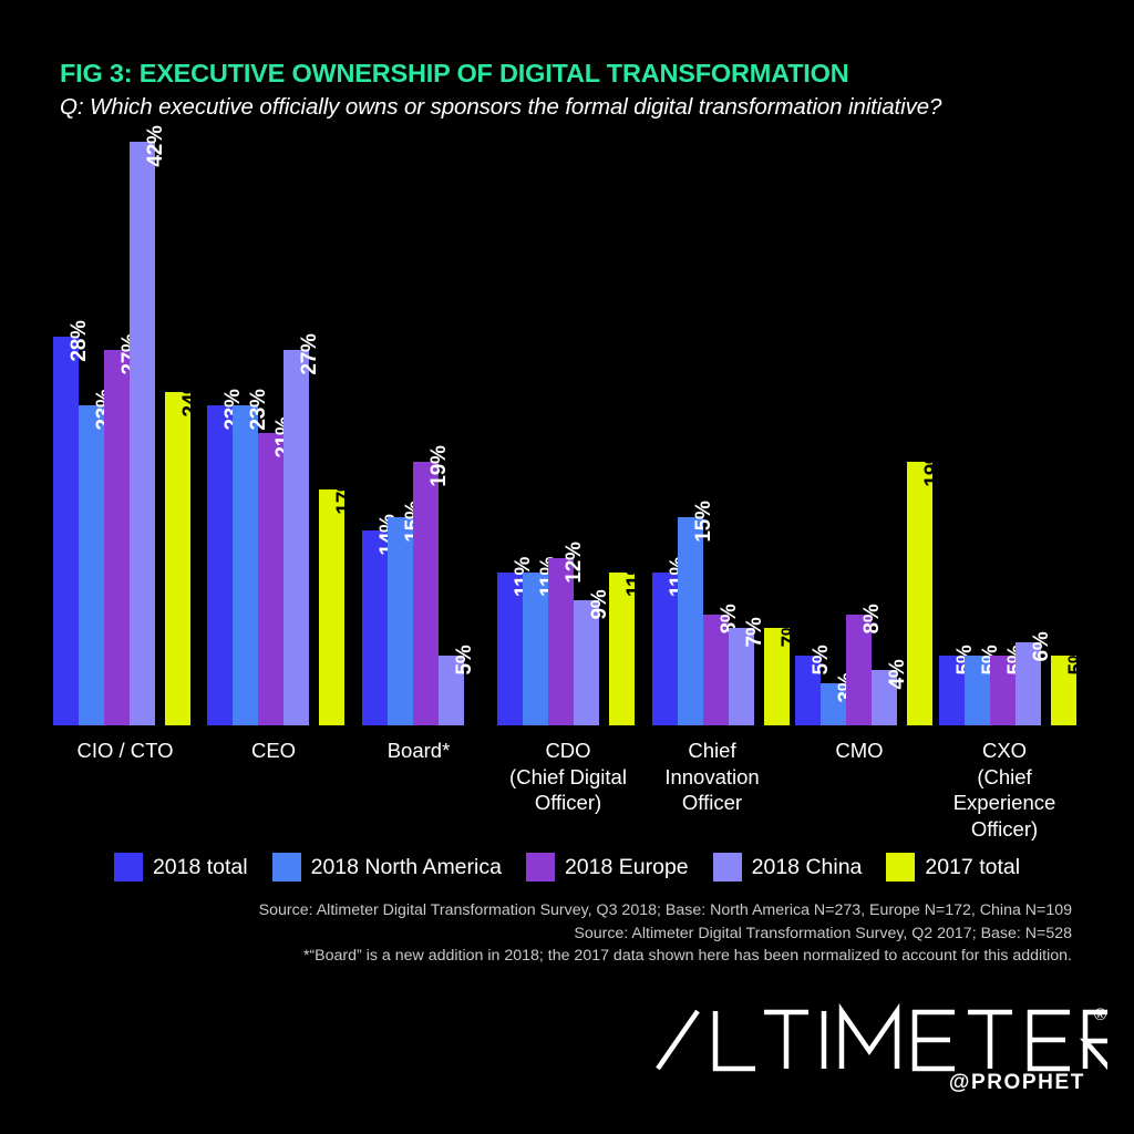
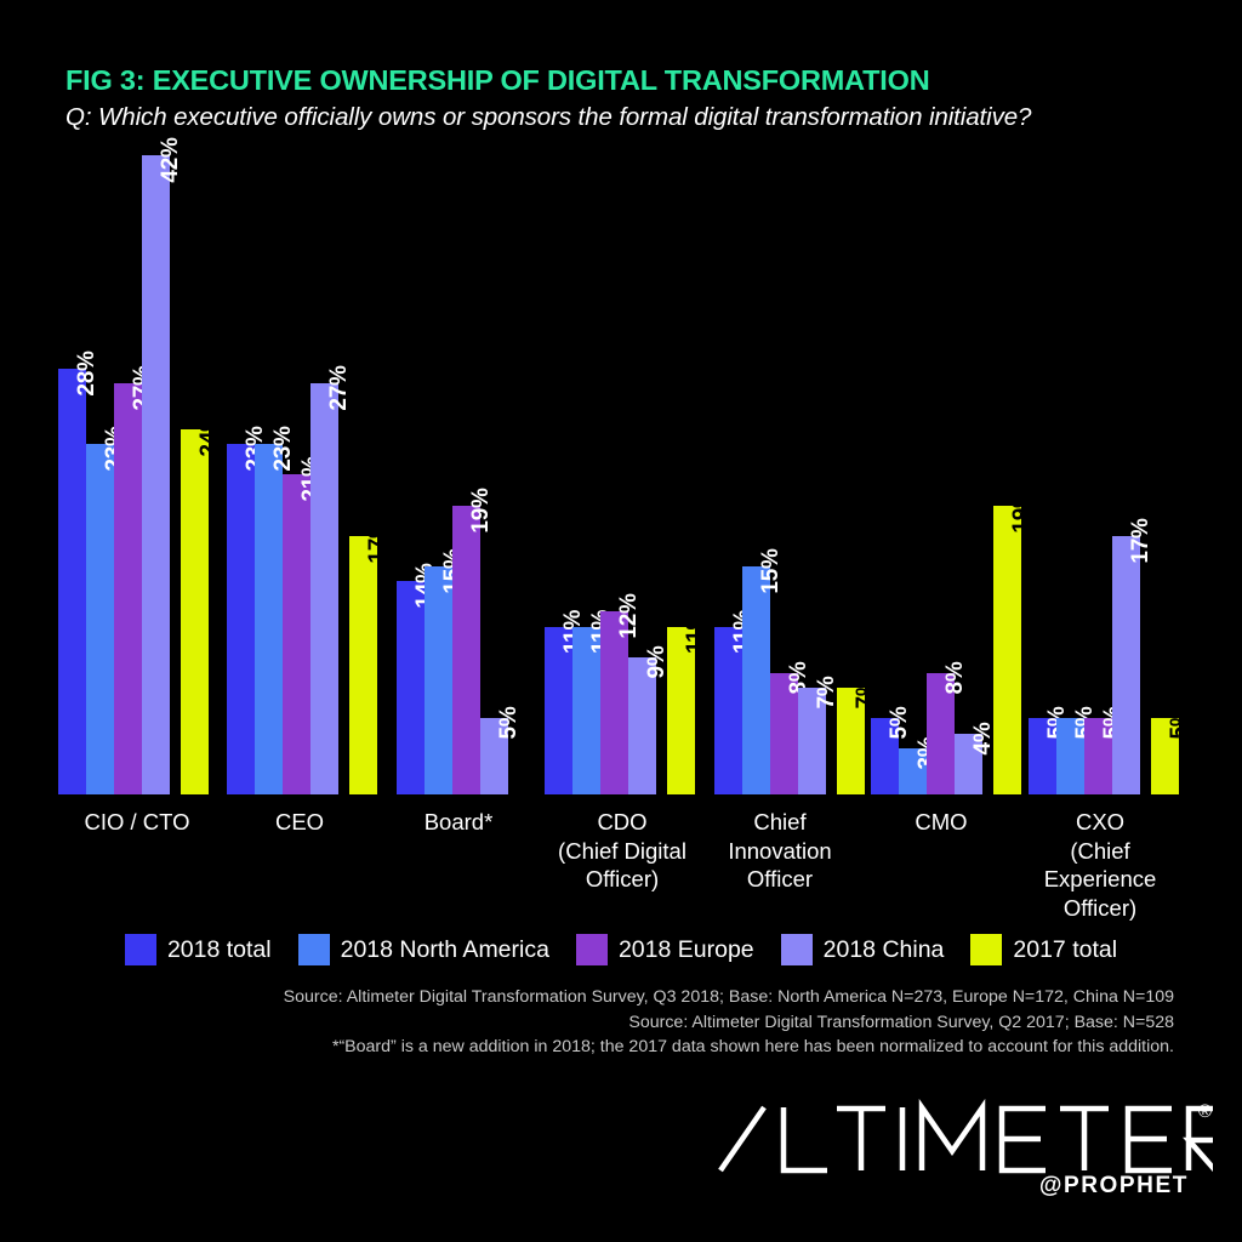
2018 China/CXO (Chief Experience Officer): 6% -> 17%
